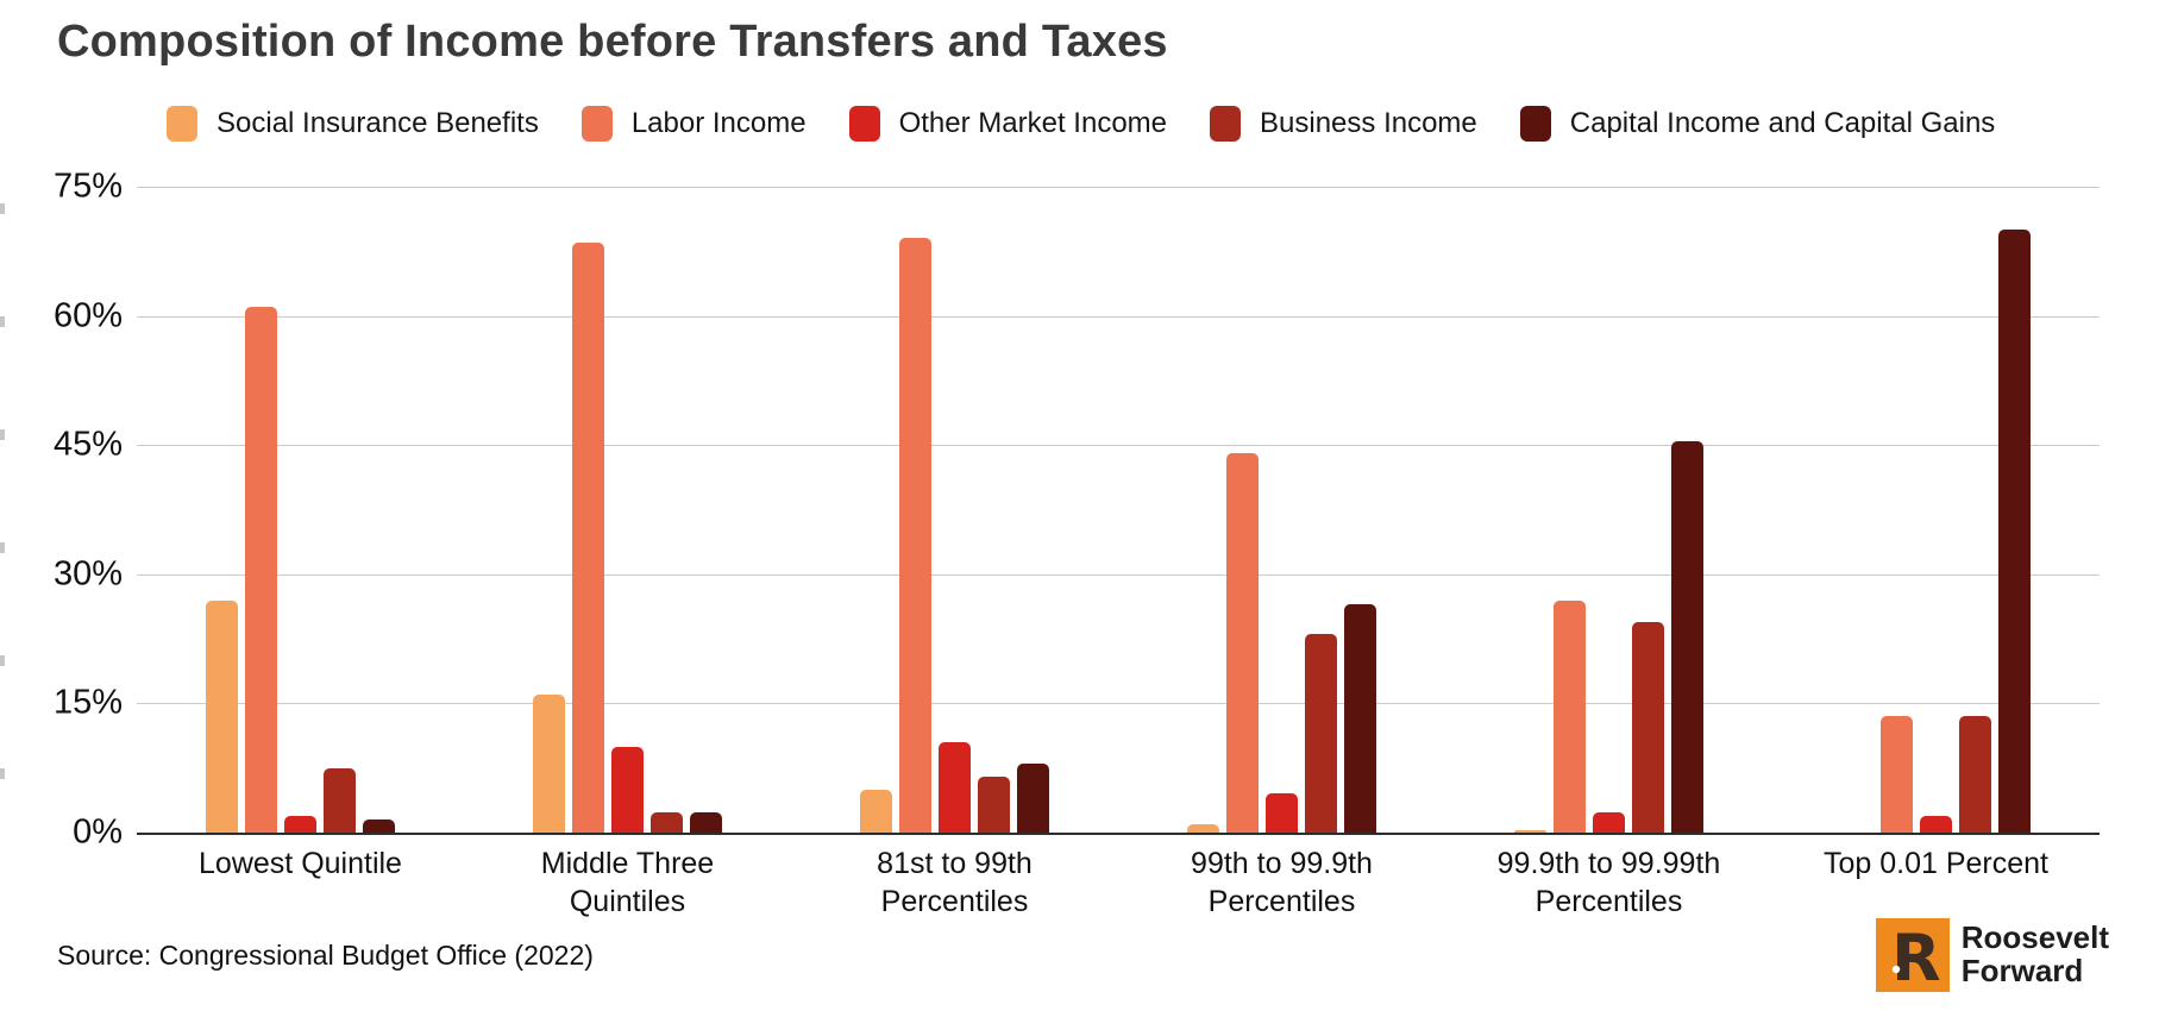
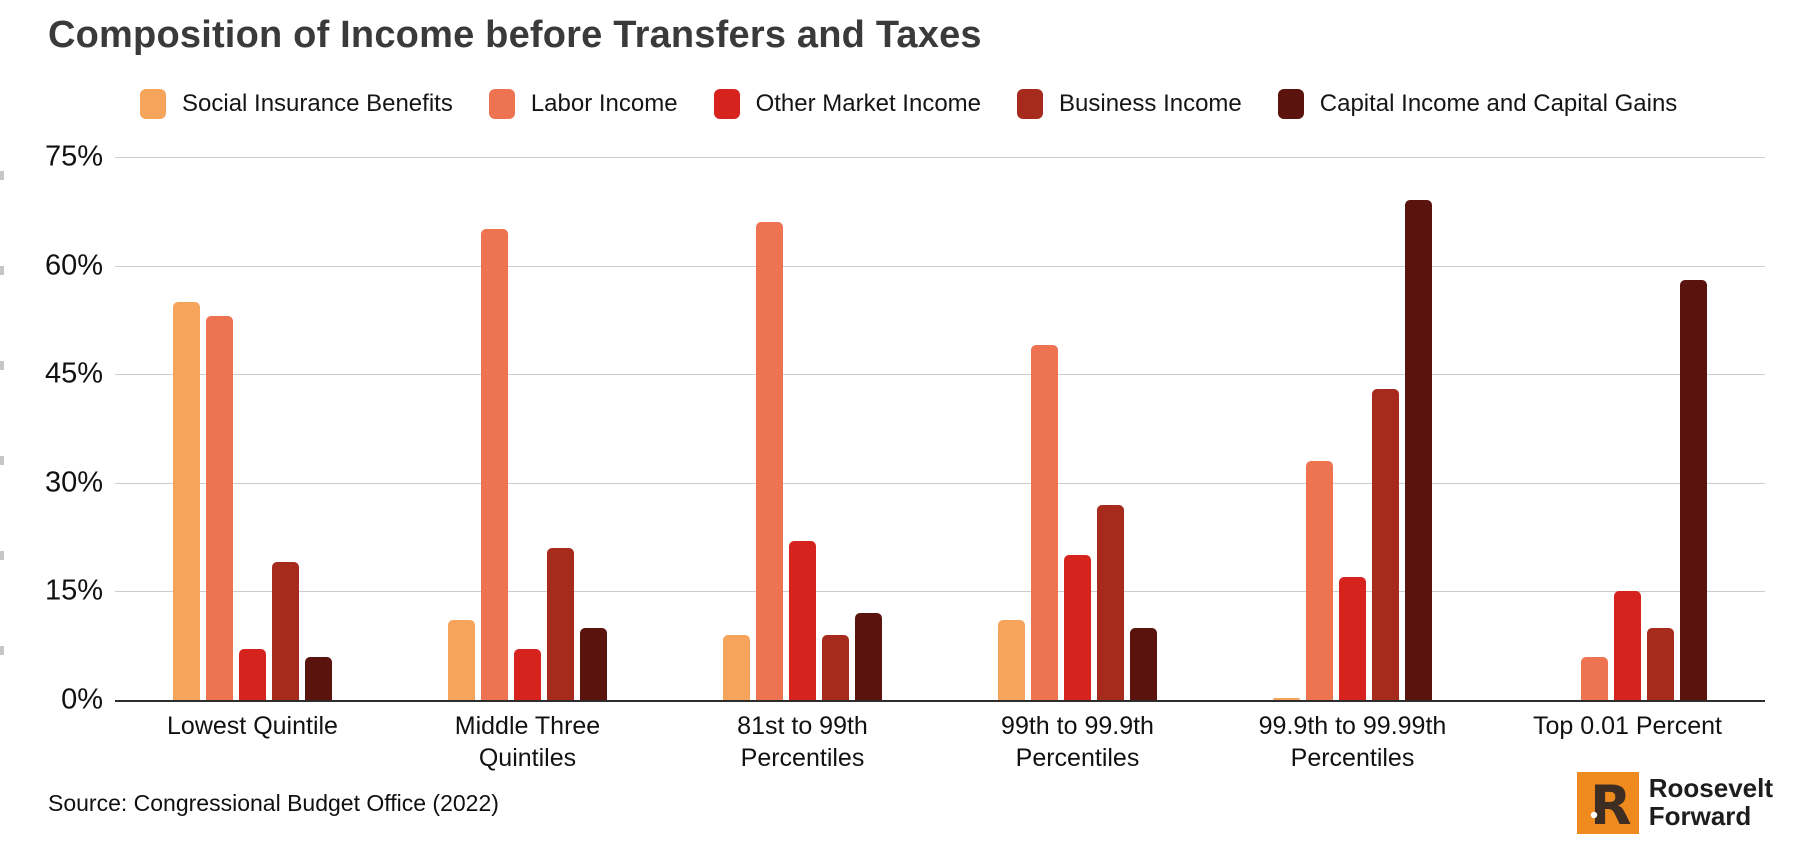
Social Insurance Benefits/Lowest Quintile: 27% -> 55%
Labor Income/Lowest Quintile: 61% -> 53%
Other Market Income/Lowest Quintile: 2% -> 7%
Business Income/Lowest Quintile: 8% -> 19%
Capital Income and Capital Gains/Lowest Quintile: 2% -> 6%
Social Insurance Benefits/Middle Three Quintiles: 16% -> 11%
Labor Income/Middle Three Quintiles: 68% -> 65%
Other Market Income/Middle Three Quintiles: 10% -> 7%
Business Income/Middle Three Quintiles: 2% -> 21%
Capital Income and Capital Gains/Middle Three Quintiles: 2% -> 10%
Social Insurance Benefits/81st to 99th Percentiles: 5% -> 9%
Labor Income/81st to 99th Percentiles: 69% -> 66%
Other Market Income/81st to 99th Percentiles: 10% -> 22%
Business Income/81st to 99th Percentiles: 6% -> 9%
Capital Income and Capital Gains/81st to 99th Percentiles: 8% -> 12%
Social Insurance Benefits/99th to 99.9th Percentiles: 1% -> 11%
Labor Income/99th to 99.9th Percentiles: 44% -> 49%
Other Market Income/99th to 99.9th Percentiles: 4% -> 20%
Business Income/99th to 99.9th Percentiles: 23% -> 27%
Capital Income and Capital Gains/99th to 99.9th Percentiles: 26% -> 10%
Labor Income/99.9th to 99.99th Percentiles: 27% -> 33%
Other Market Income/99.9th to 99.99th Percentiles: 2% -> 17%
Business Income/99.9th to 99.99th Percentiles: 24% -> 43%
Capital Income and Capital Gains/99.9th to 99.99th Percentiles: 46% -> 69%
Labor Income/Top 0.01 Percent: 14% -> 6%
Other Market Income/Top 0.01 Percent: 2% -> 15%
Business Income/Top 0.01 Percent: 14% -> 10%
Capital Income and Capital Gains/Top 0.01 Percent: 70% -> 58%
